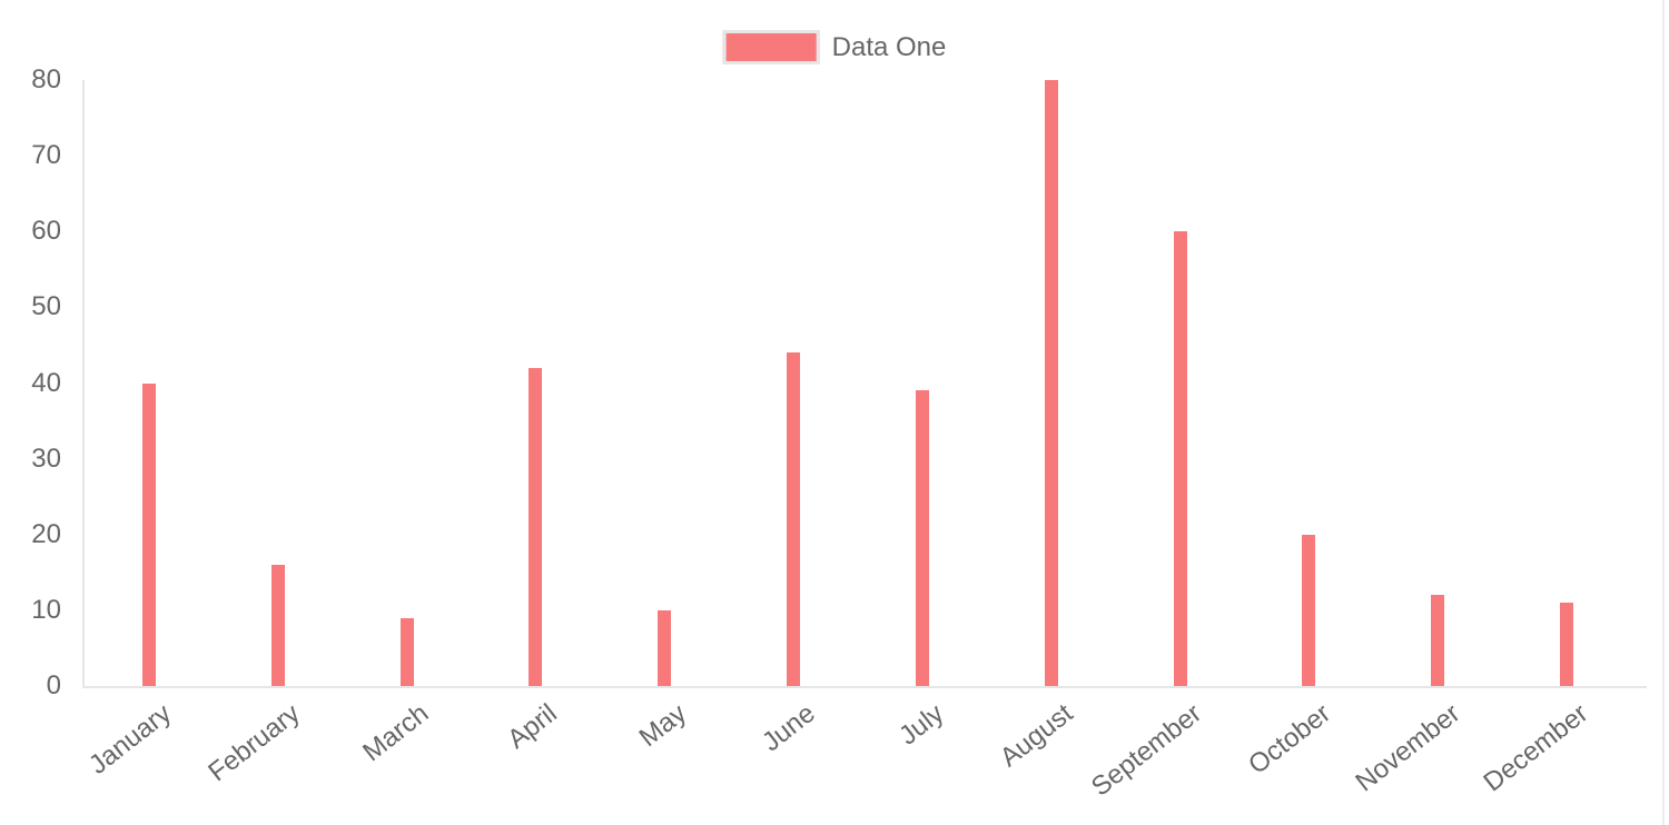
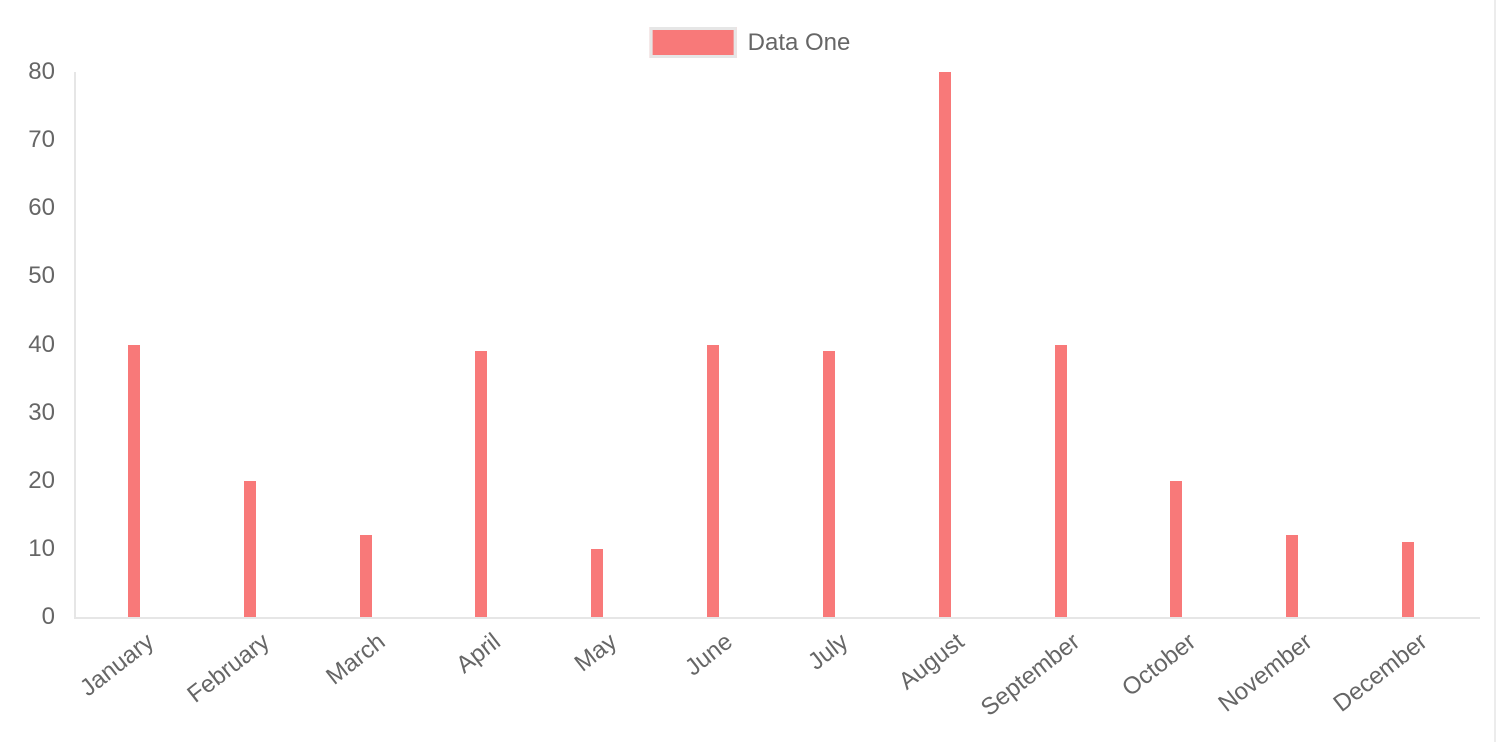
February: 16 -> 20
March: 9 -> 12
April: 42 -> 39
June: 44 -> 40
September: 60 -> 40
